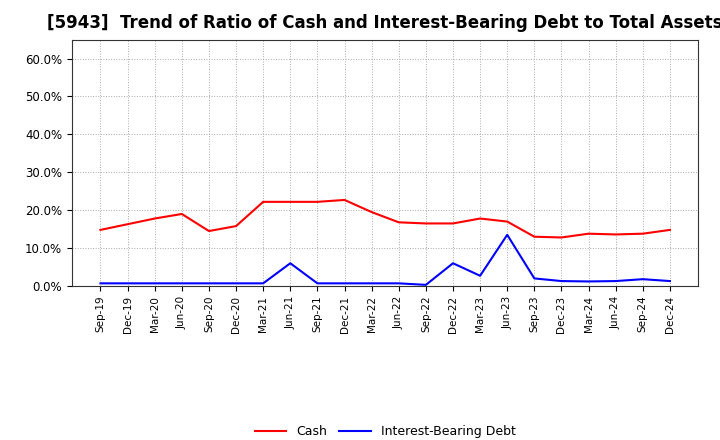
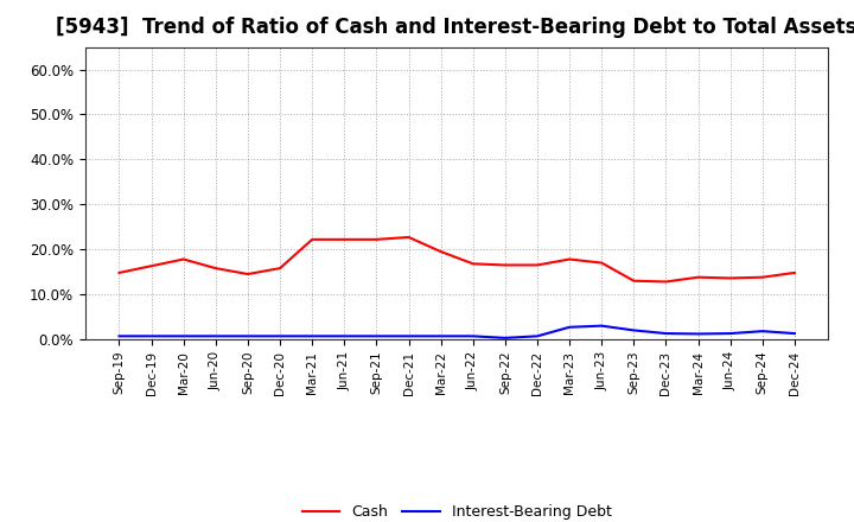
Cash/Jun-20: 19.0% -> 15.8%
Interest-Bearing Debt/Jun-21: 6.0% -> 0.7%
Interest-Bearing Debt/Dec-22: 6.0% -> 0.7%
Interest-Bearing Debt/Jun-23: 13.5% -> 3.0%
